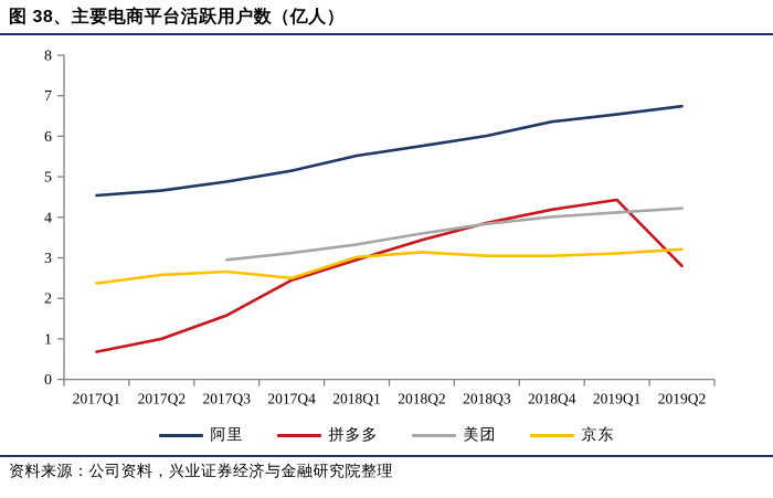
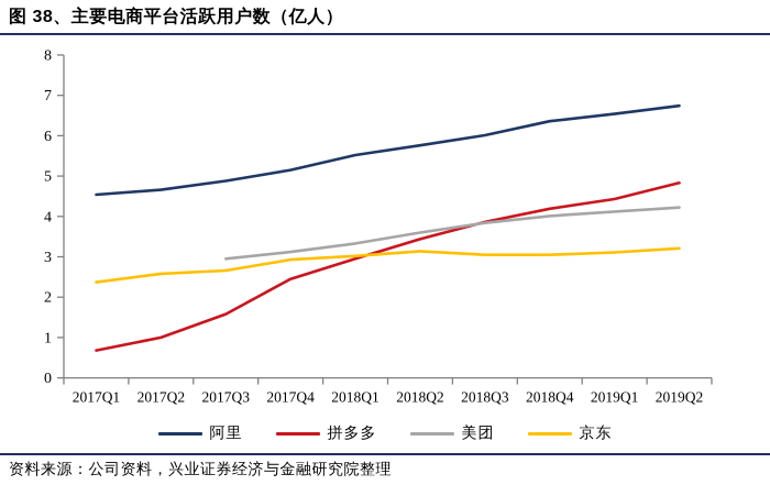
京东/2017Q4: 2.5 -> 2.9
拼多多/2019Q2: 2.8 -> 4.8
